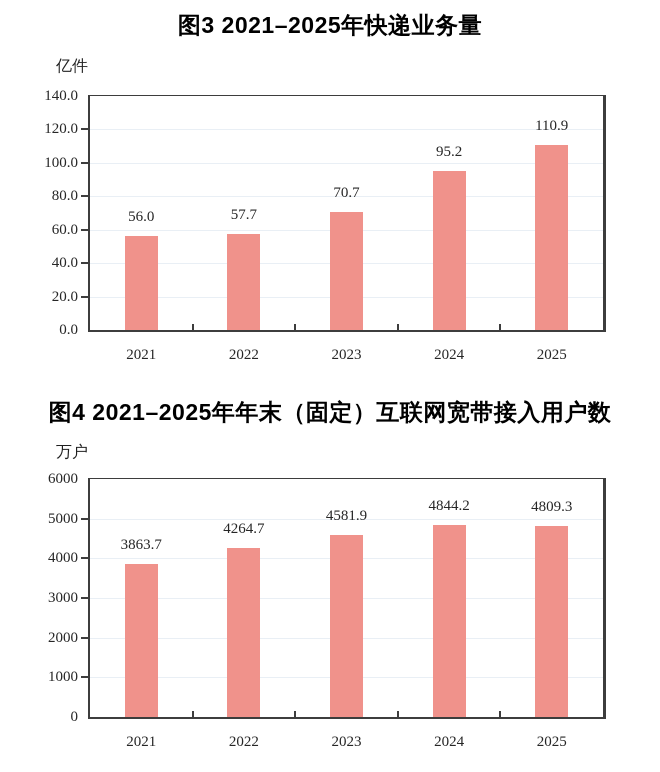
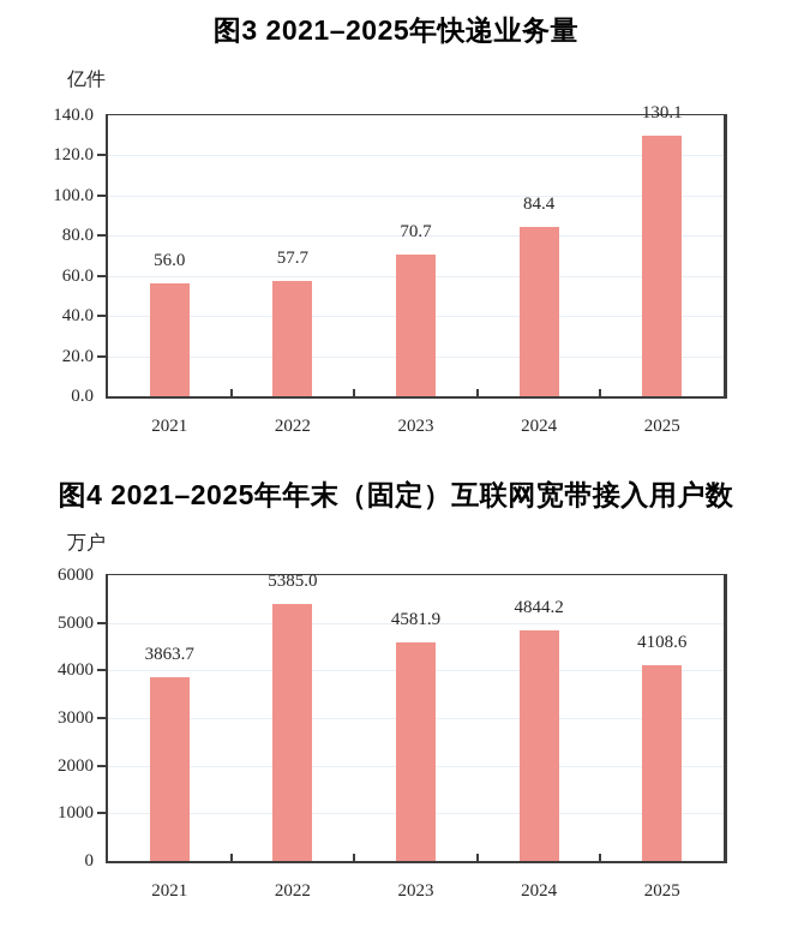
图3 2021–2025年快递业务量/2024: 95.2 -> 84.4
图3 2021–2025年快递业务量/2025: 110.9 -> 130.1
图4 2021–2025年年末（固定）互联网宽带接入用户数/2022: 4264.7 -> 5385.0
图4 2021–2025年年末（固定）互联网宽带接入用户数/2025: 4809.3 -> 4108.6
